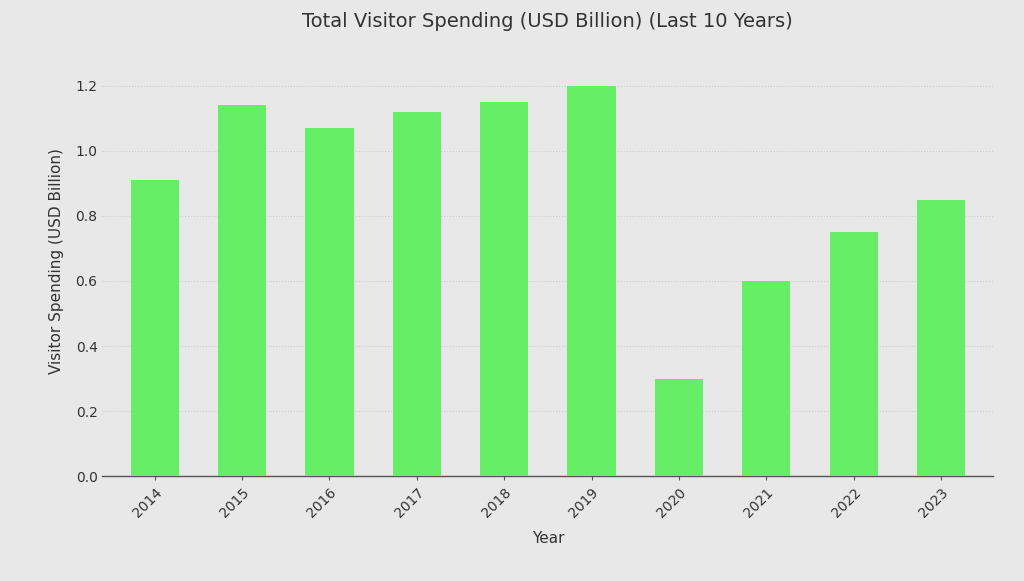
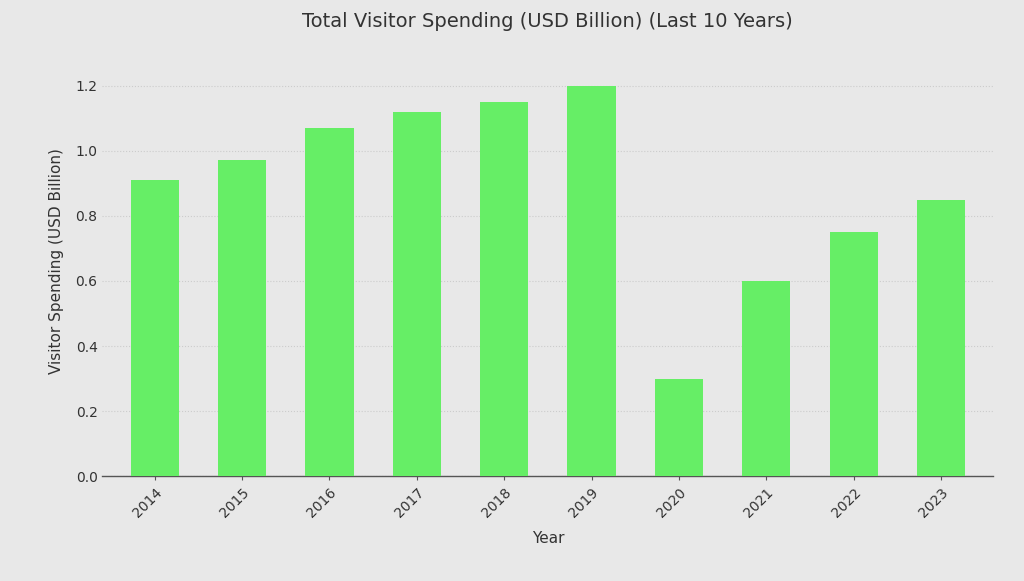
2015: 1.14 -> 0.97
